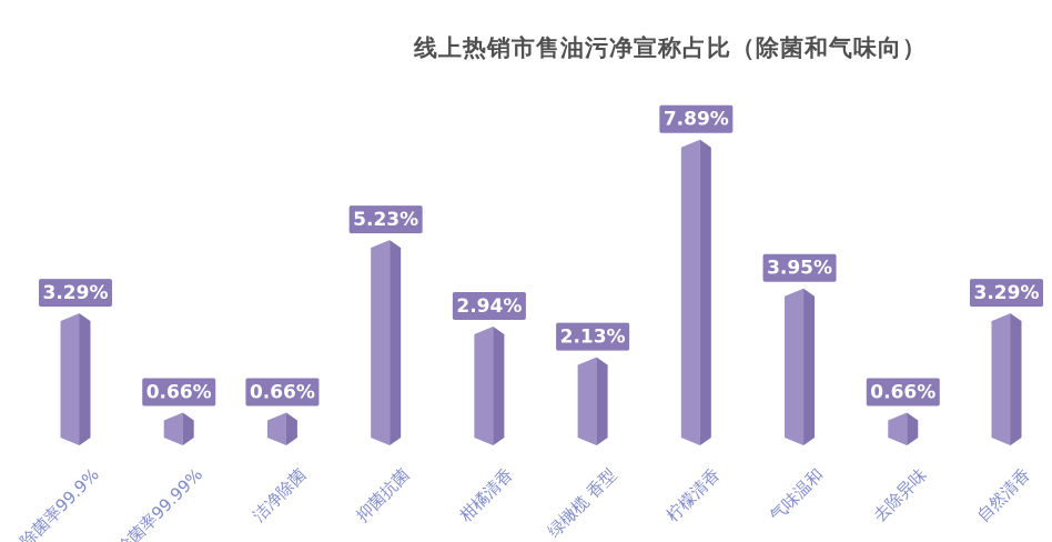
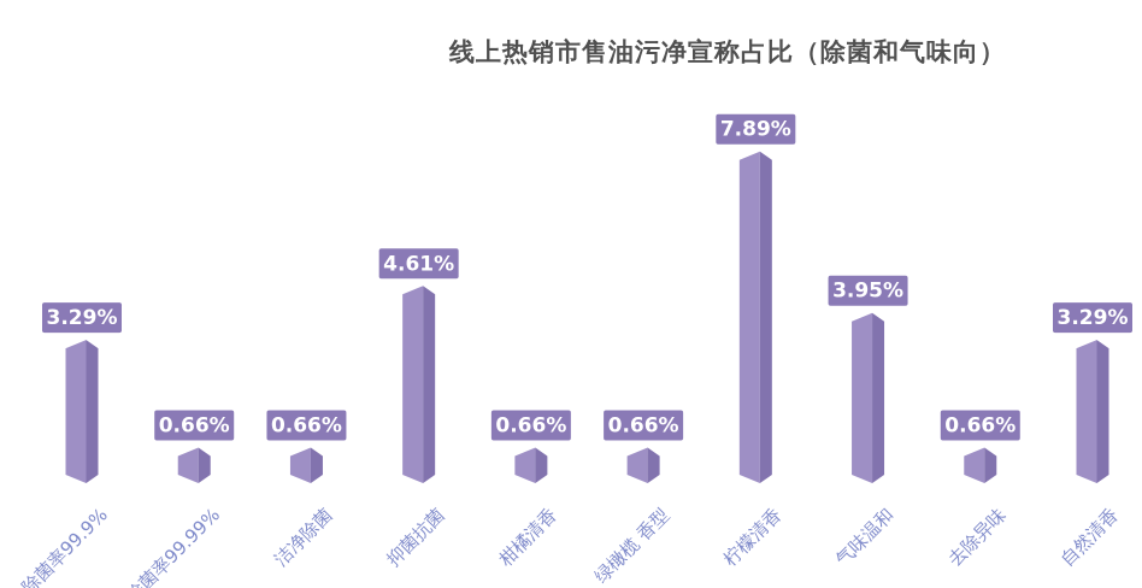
抑菌抗菌: 5.23% -> 4.61%
柑橘清香: 2.94% -> 0.66%
绿橄榄 香型: 2.13% -> 0.66%
